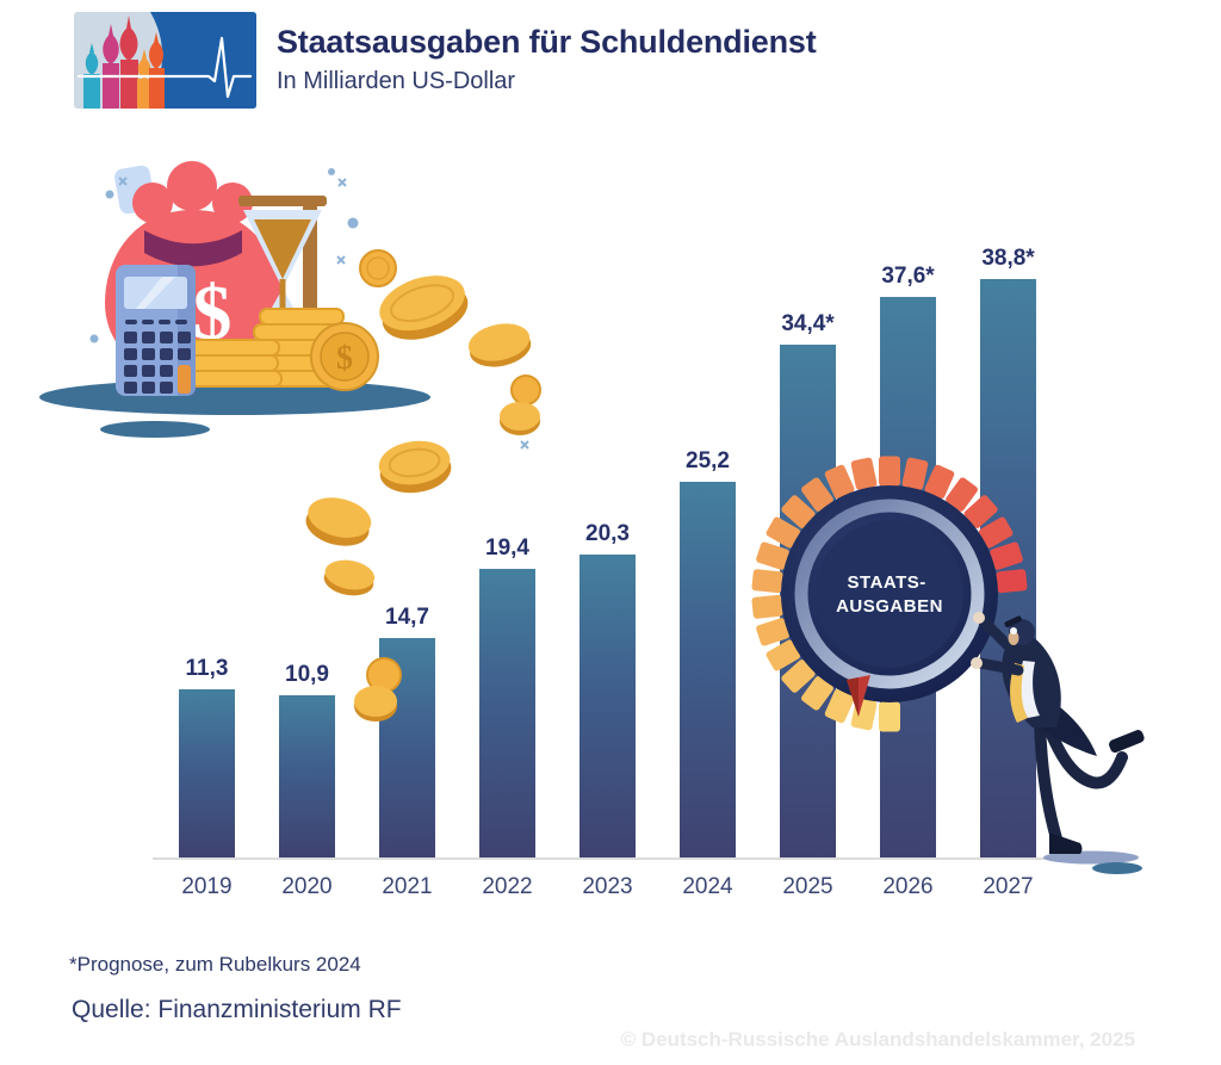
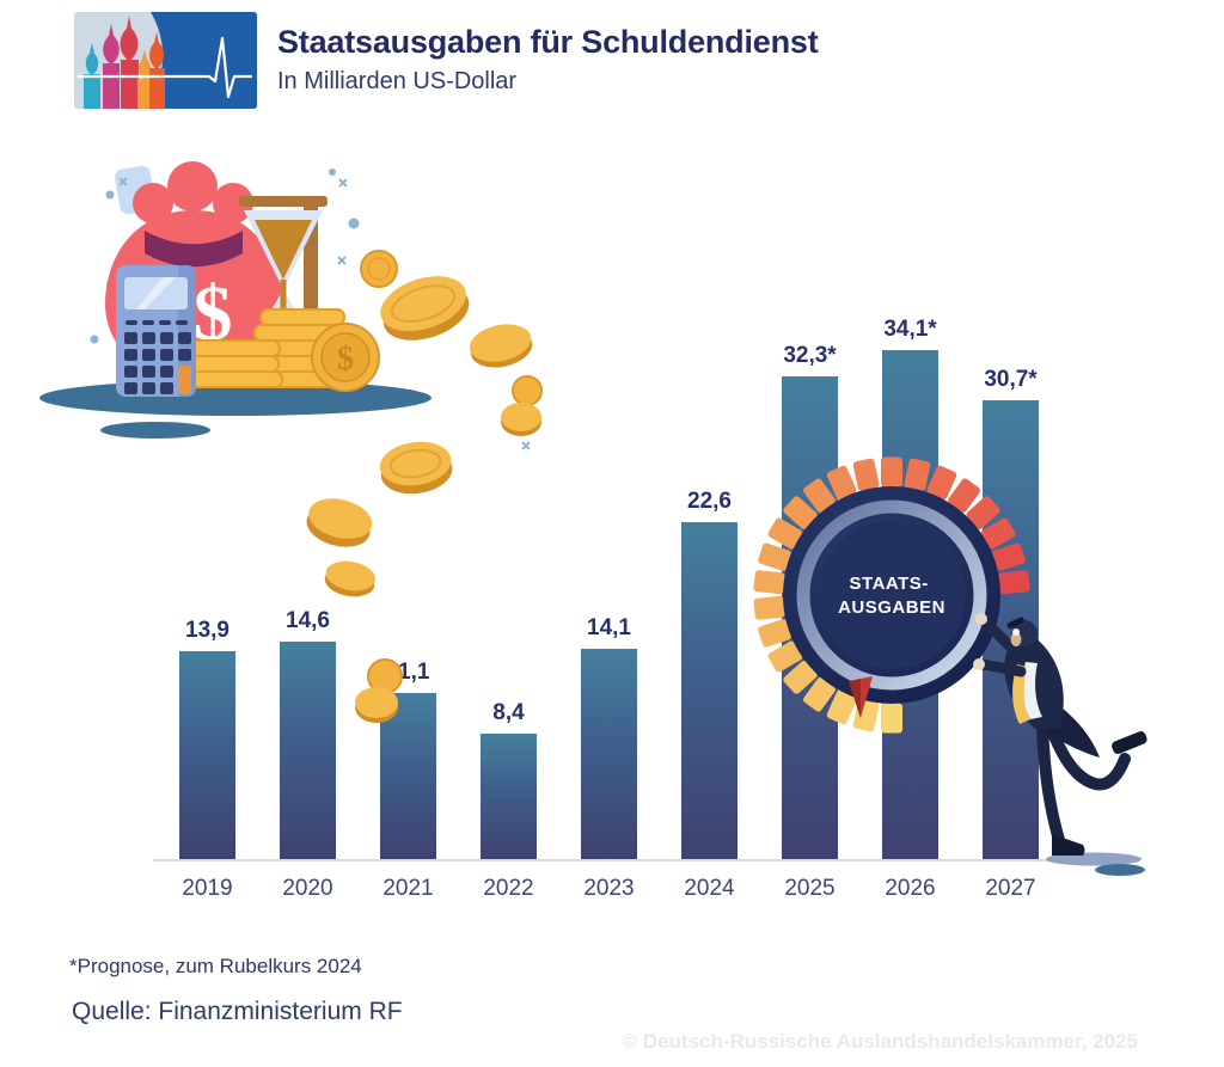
2019: 11,3 -> 13,9
2020: 10,9 -> 14,6
2021: 14,7 -> 11,1
2022: 19,4 -> 8,4
2023: 20,3 -> 14,1
2024: 25,2 -> 22,6
2025: 34,4 -> 32,3
2026: 37,6 -> 34,1
2027: 38,8 -> 30,7
